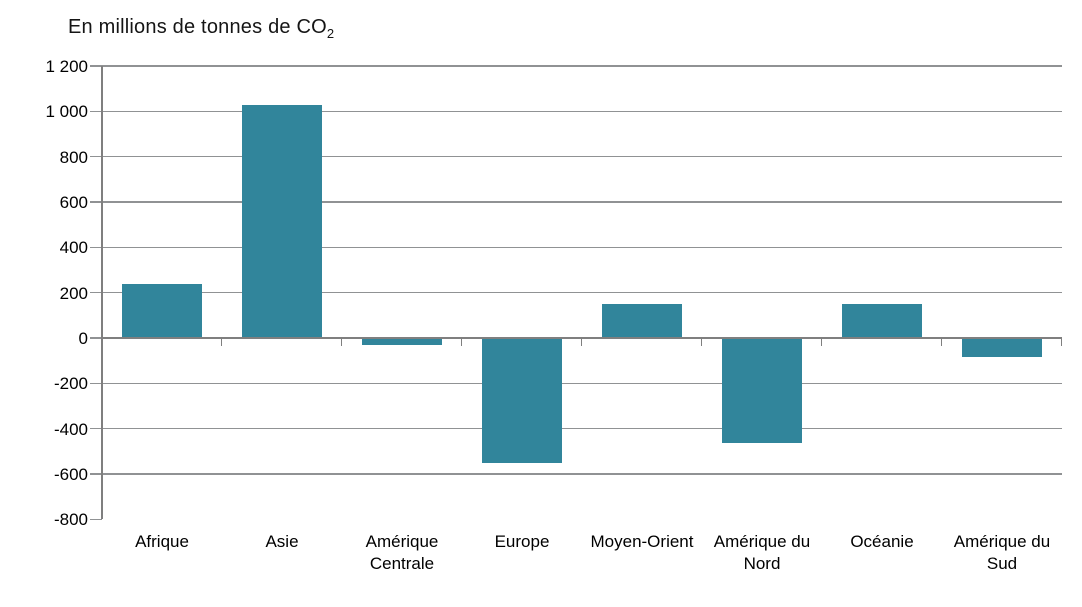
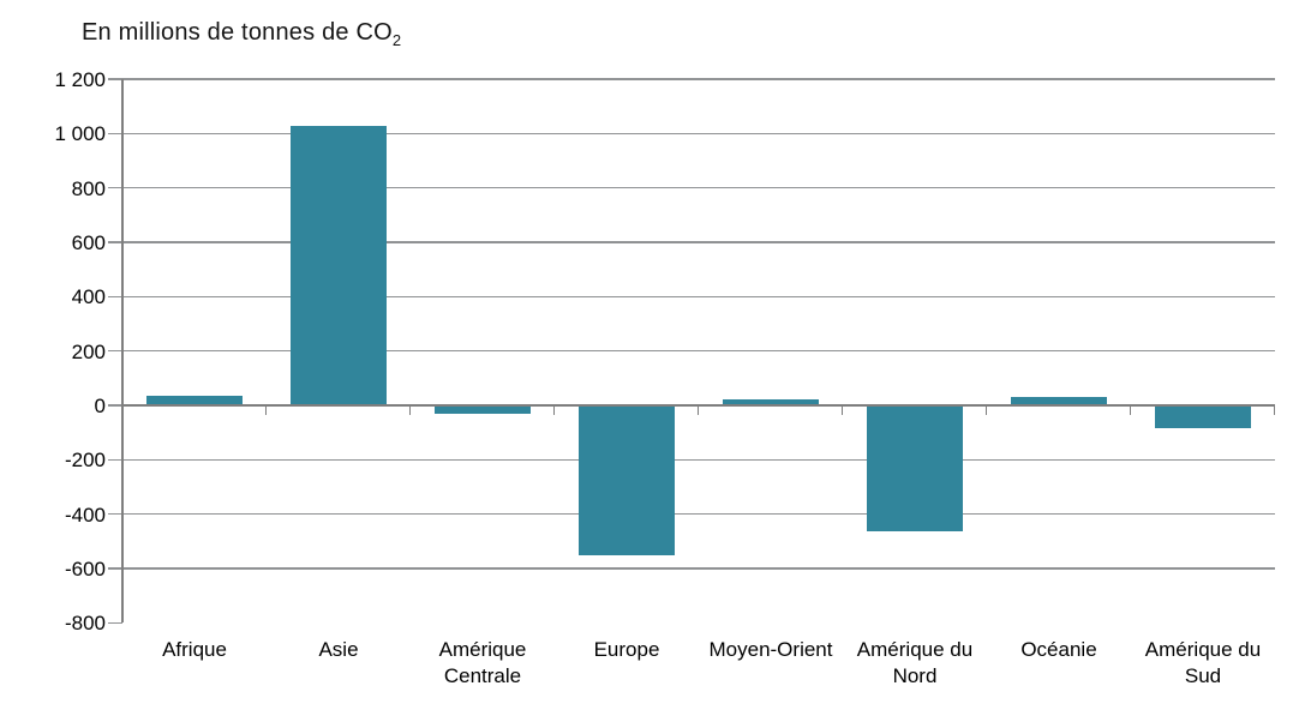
Afrique: 240 -> 40
Moyen-Orient: 150 -> 20
Océanie: 150 -> 30
